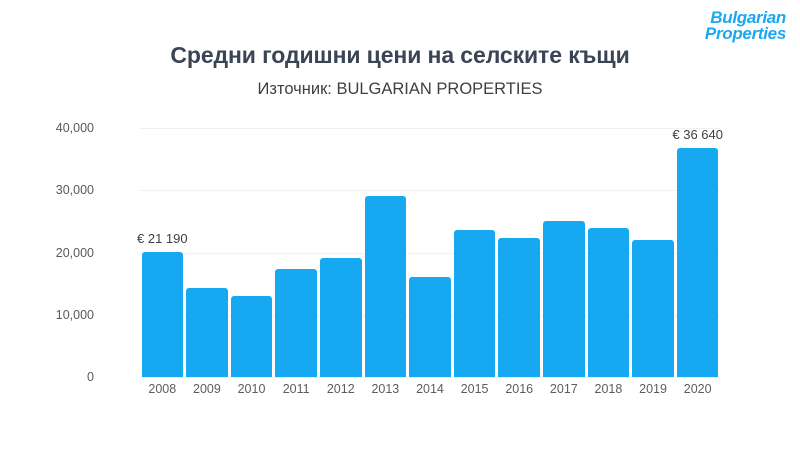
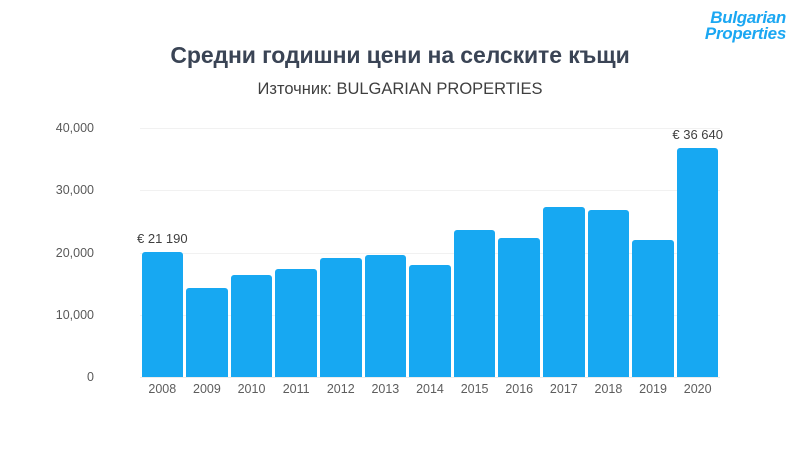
2010: 13000 -> 16000
2013: 29000 -> 20000
2014: 16000 -> 18000
2017: 25000 -> 27000
2018: 24000 -> 27000
